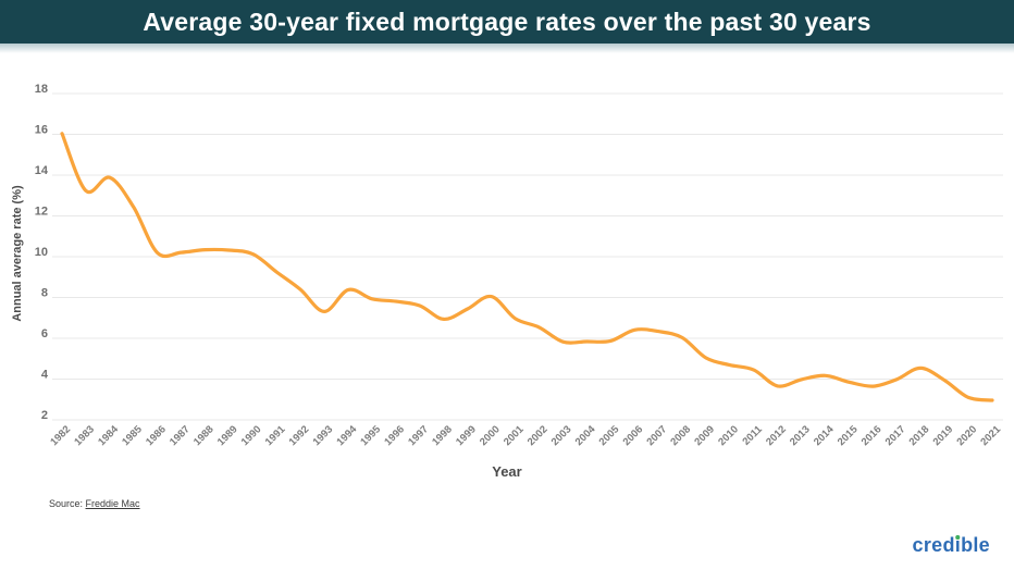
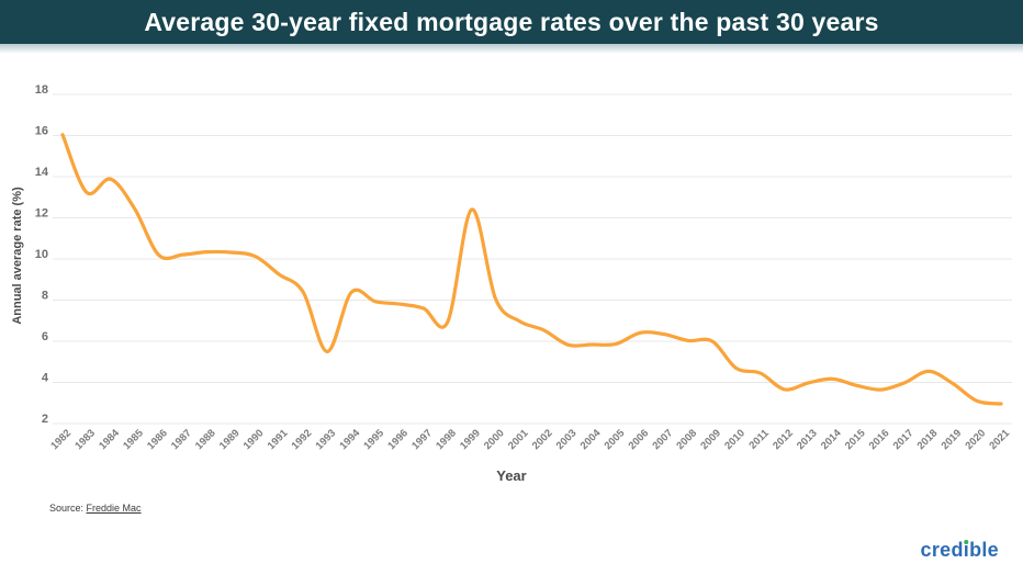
1993: 7.3 -> 5.5
1999: 7.4 -> 12.4
2009: 5.0 -> 6.0
